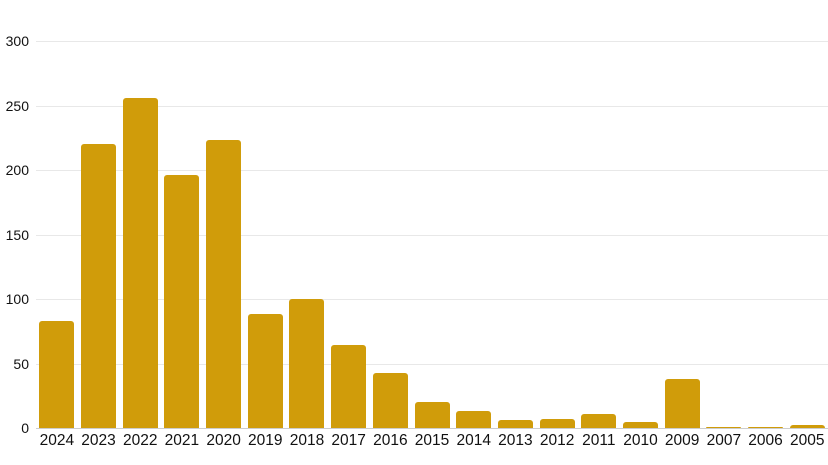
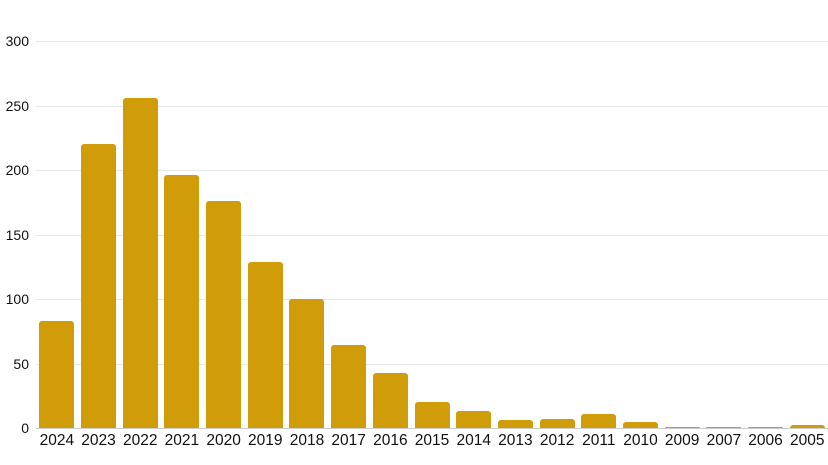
2020: 223 -> 176
2019: 88 -> 129
2009: 38 -> 1
